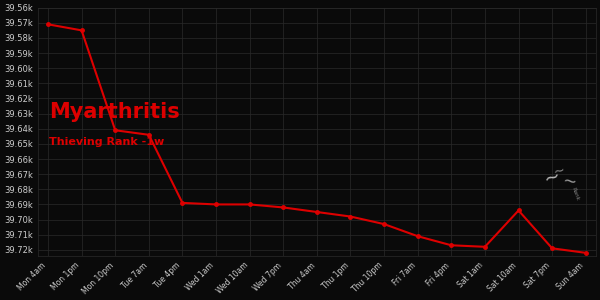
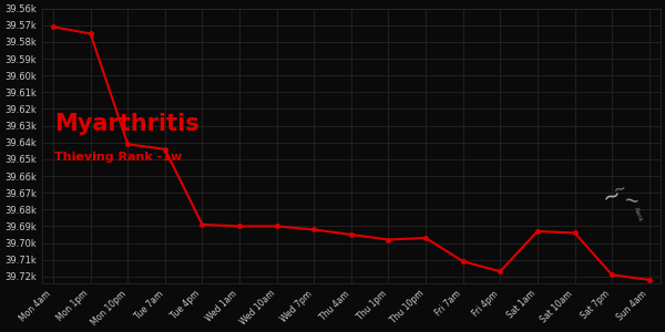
Thu 10pm: 39.703k -> 39.697k
Sat 1am: 39.718k -> 39.693k
